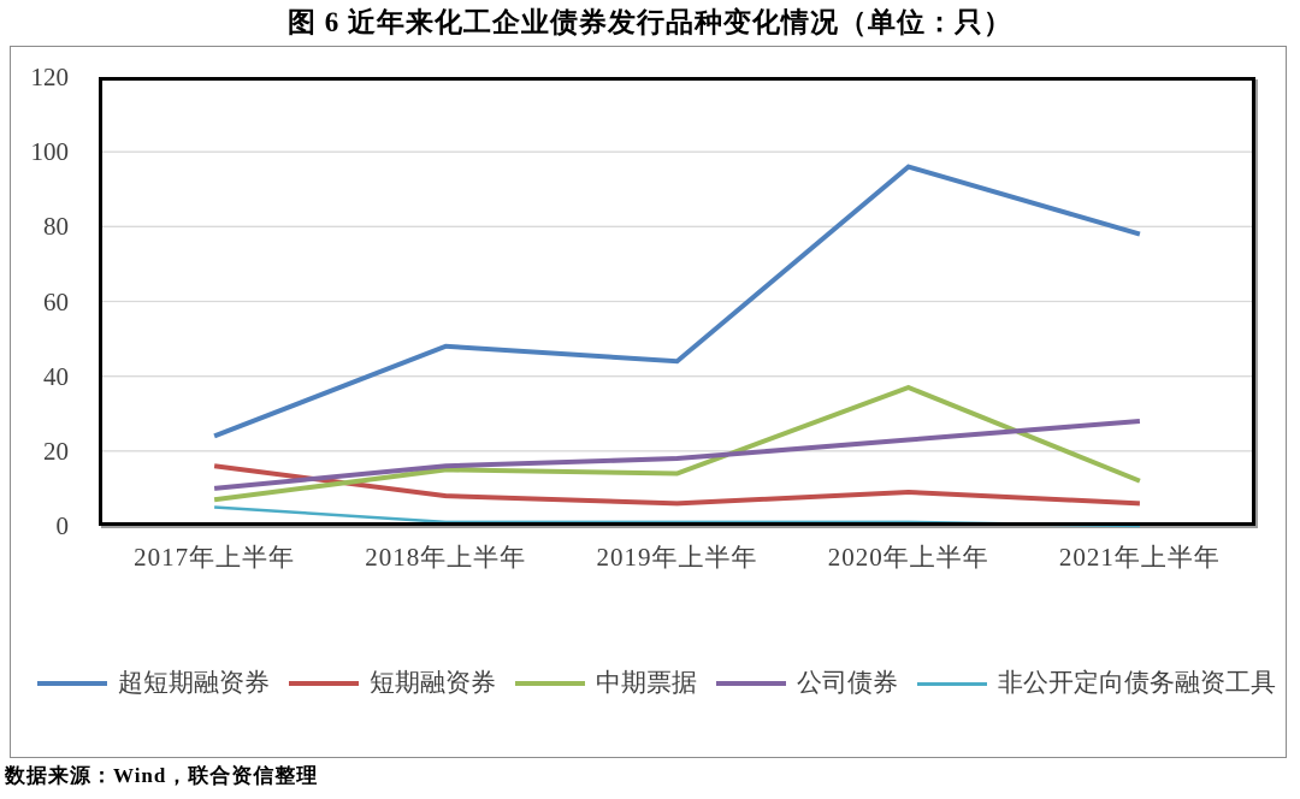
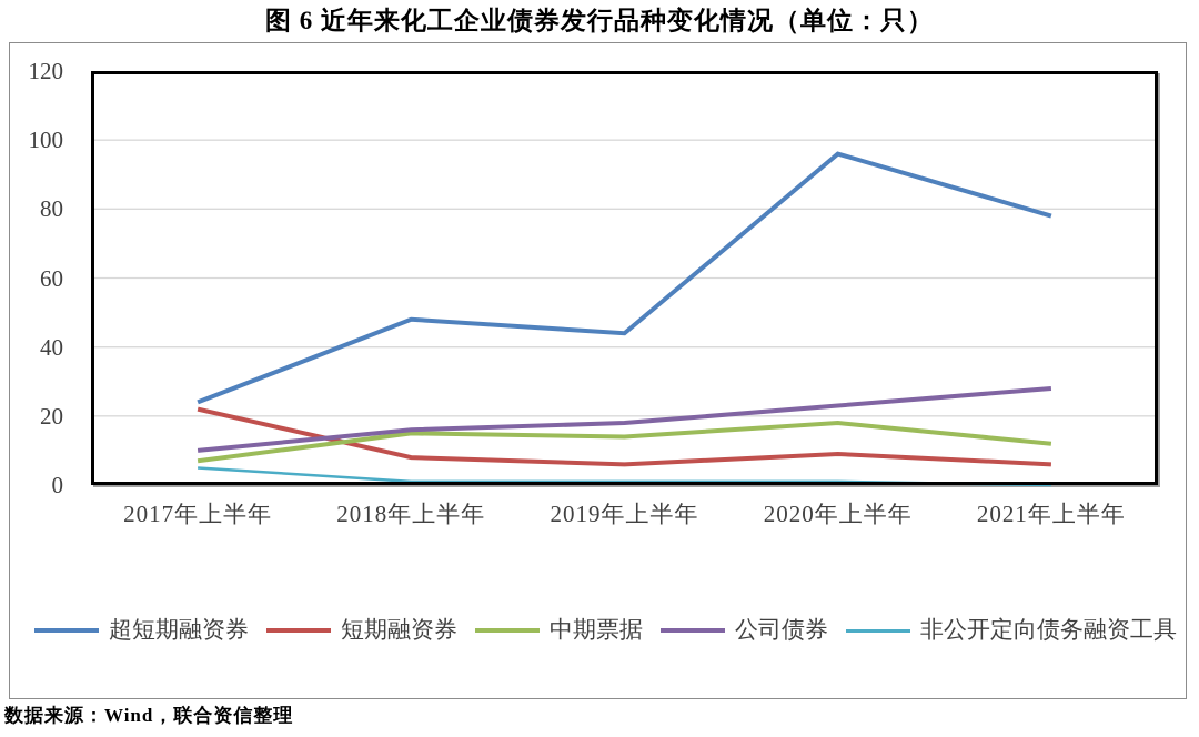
短期融资券/2017年上半年: 16 -> 22
中期票据/2020年上半年: 37 -> 18
